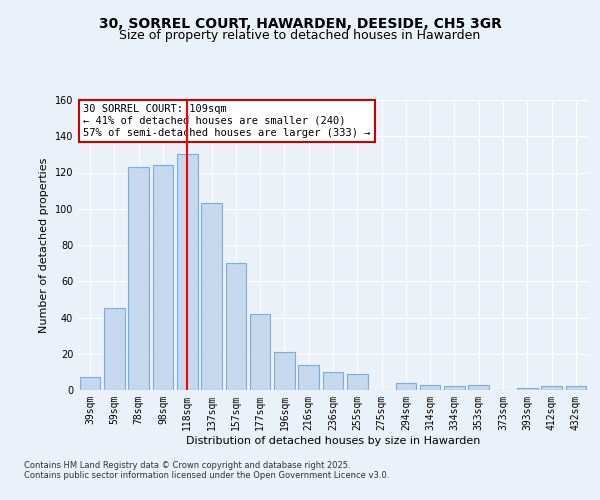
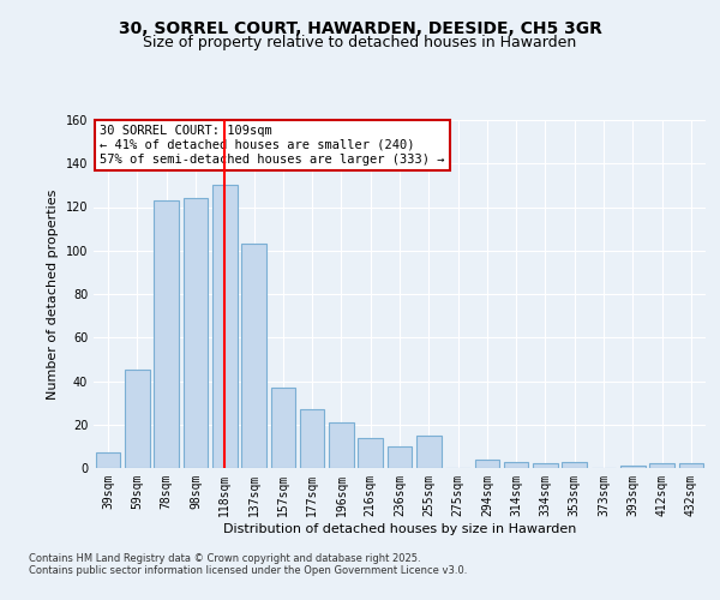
157sqm: 70 -> 37
177sqm: 42 -> 27
255sqm: 9 -> 15
